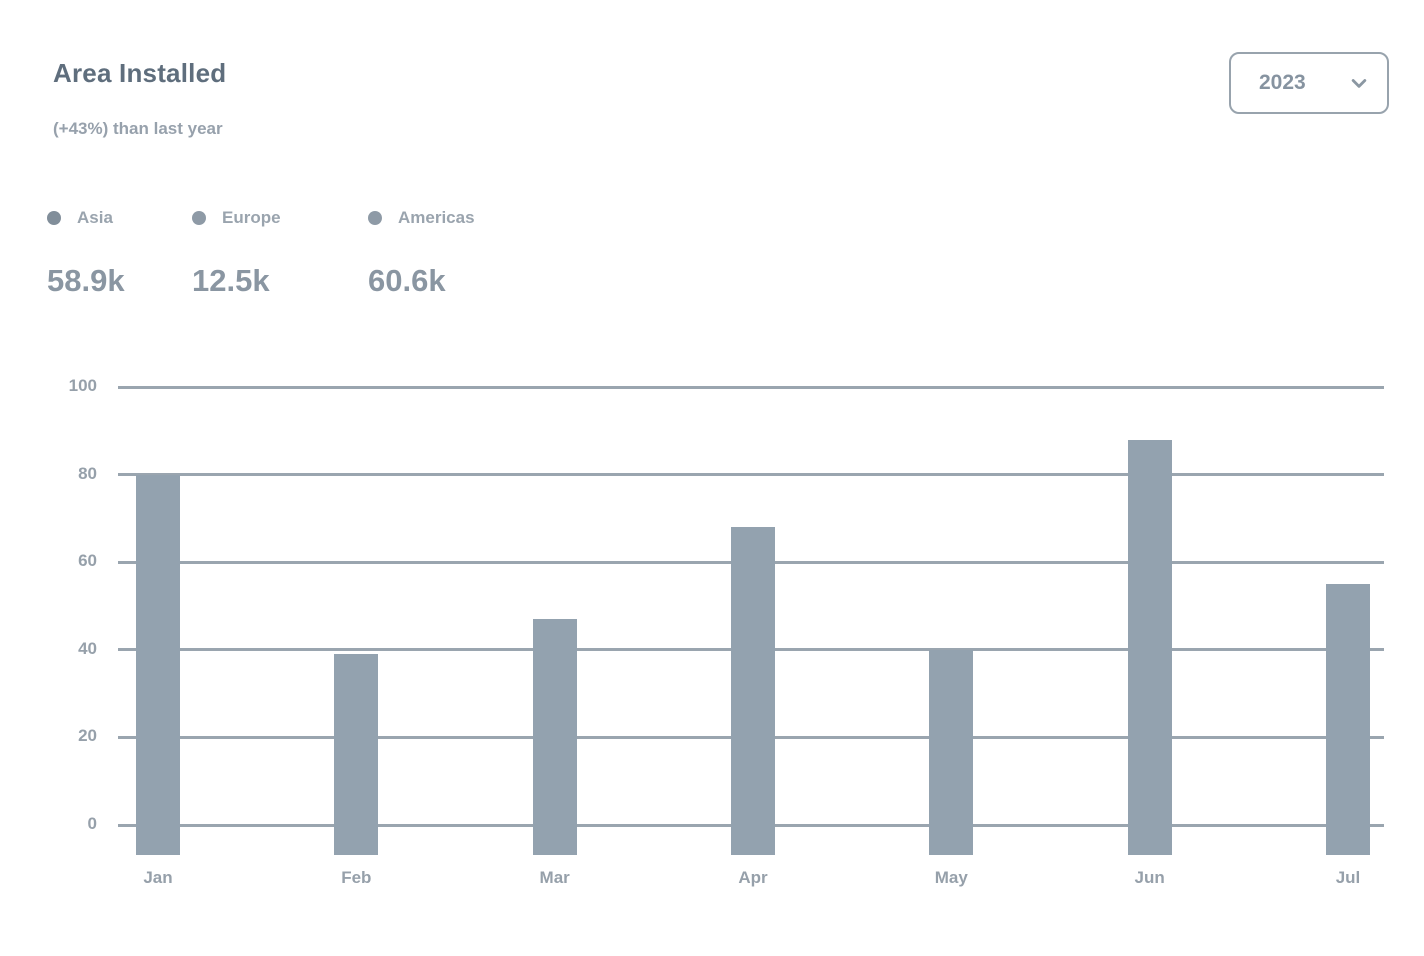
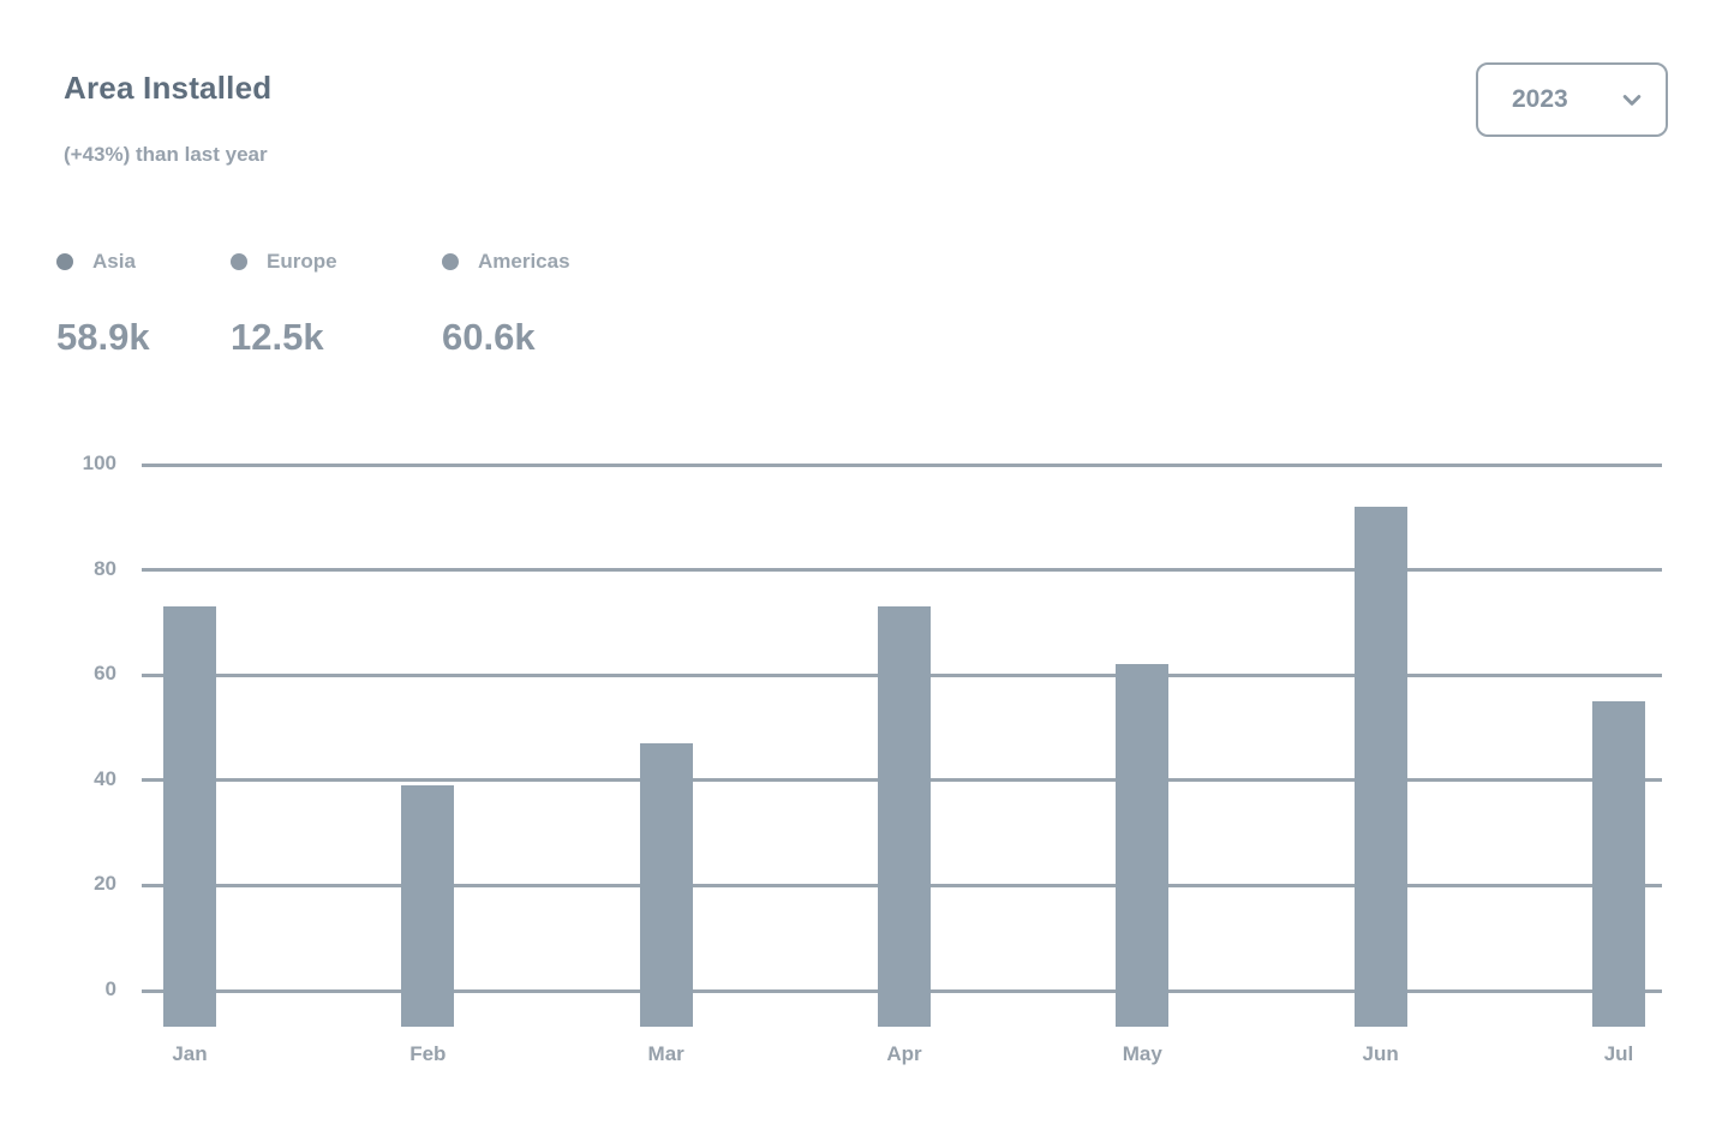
Jan: 80 -> 73
Apr: 68 -> 73
May: 40 -> 62
Jun: 88 -> 92
